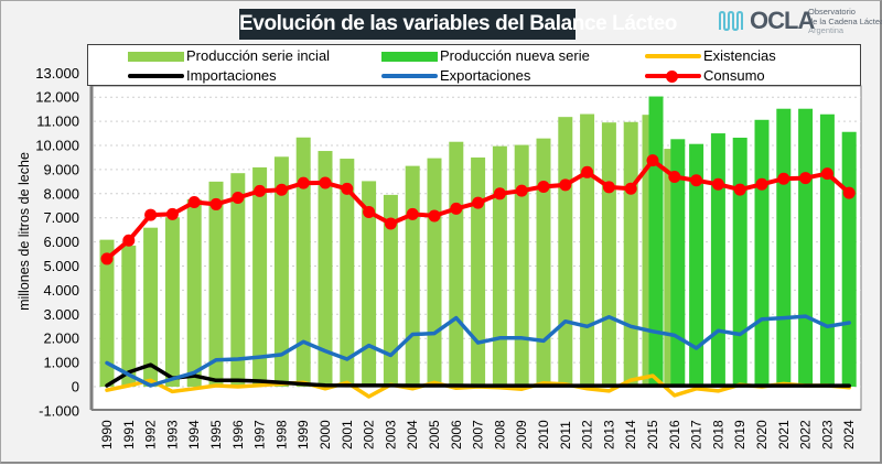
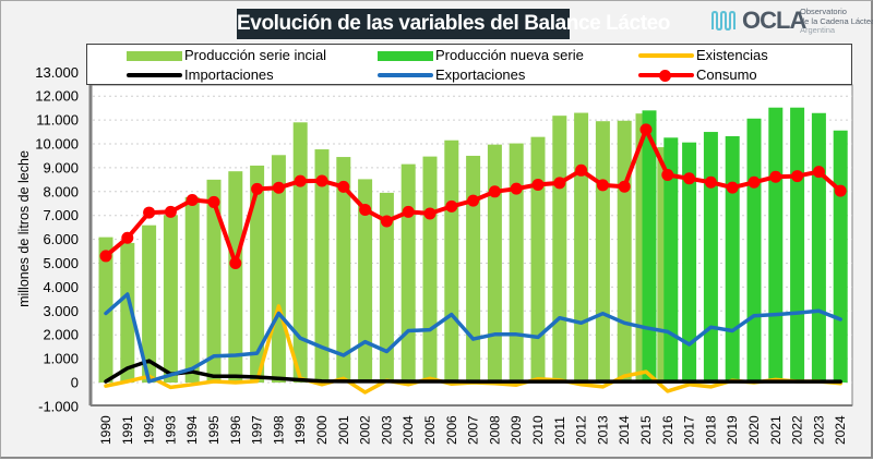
Exportaciones/1990: 1000 -> 2900
Exportaciones/1991: 500 -> 3700
Consumo/1996: 7800 -> 5000
Existencias/1998: 100 -> 3200
Exportaciones/1998: 1300 -> 2900
Producción serie incial/1999: 10300 -> 10900
Producción nueva serie/2015: 12000 -> 11400
Consumo/2015: 9400 -> 10600
Exportaciones/2023: 2500 -> 3000
